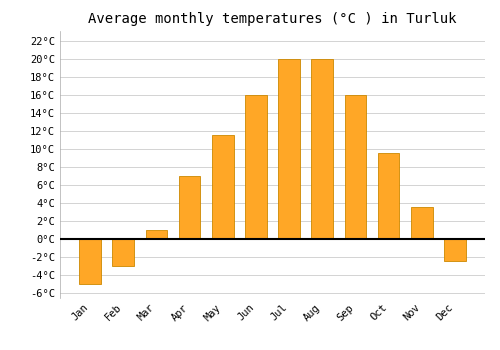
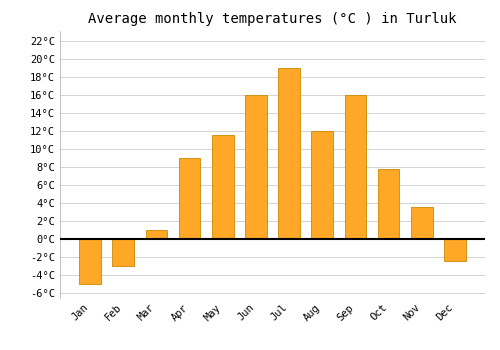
Apr: 7.0°C -> 9.0°C
Jul: 20.0°C -> 19.0°C
Aug: 20.0°C -> 12.0°C
Oct: 9.5°C -> 7.8°C
